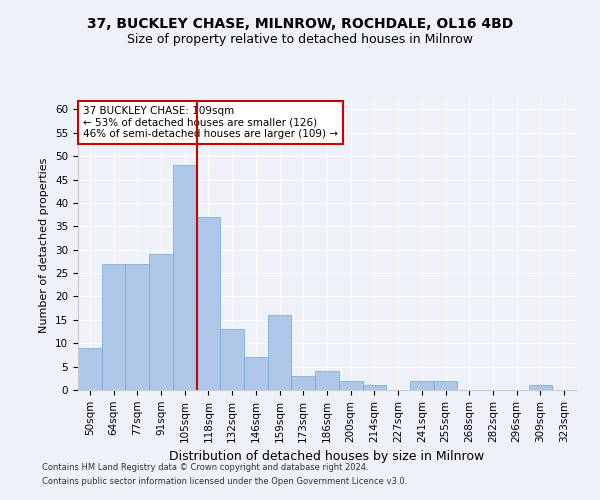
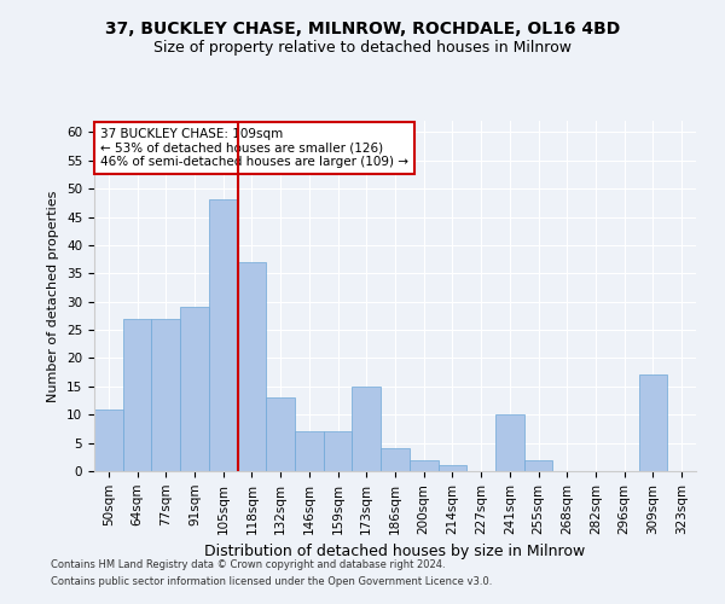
50sqm: 9 -> 11
159sqm: 16 -> 7
173sqm: 3 -> 15
241sqm: 2 -> 10
309sqm: 1 -> 17
